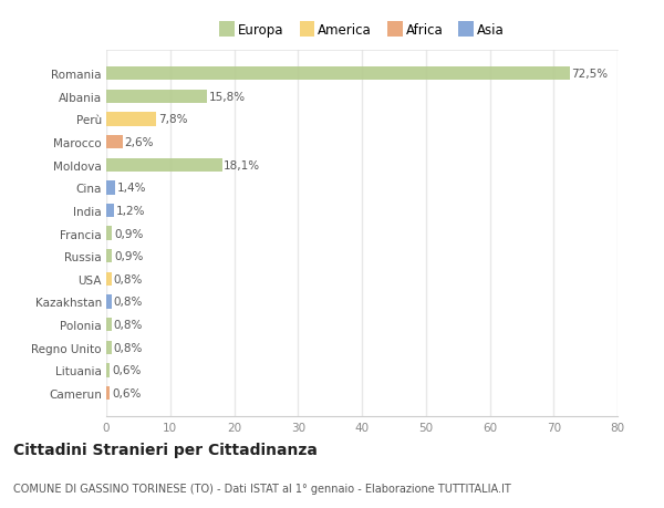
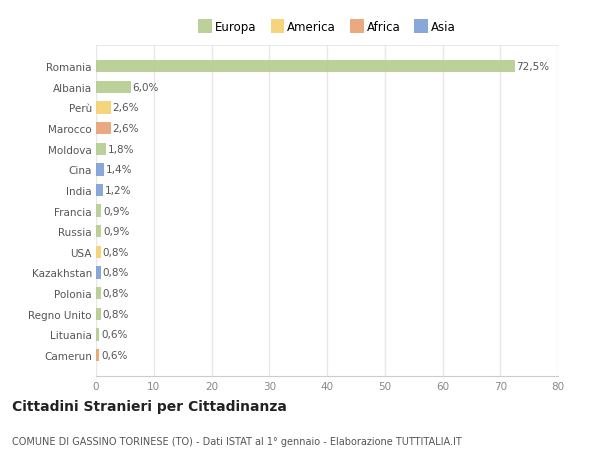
Albania: 15,8% -> 6,0%
Perù: 7,8% -> 2,6%
Moldova: 18,1% -> 1,8%
